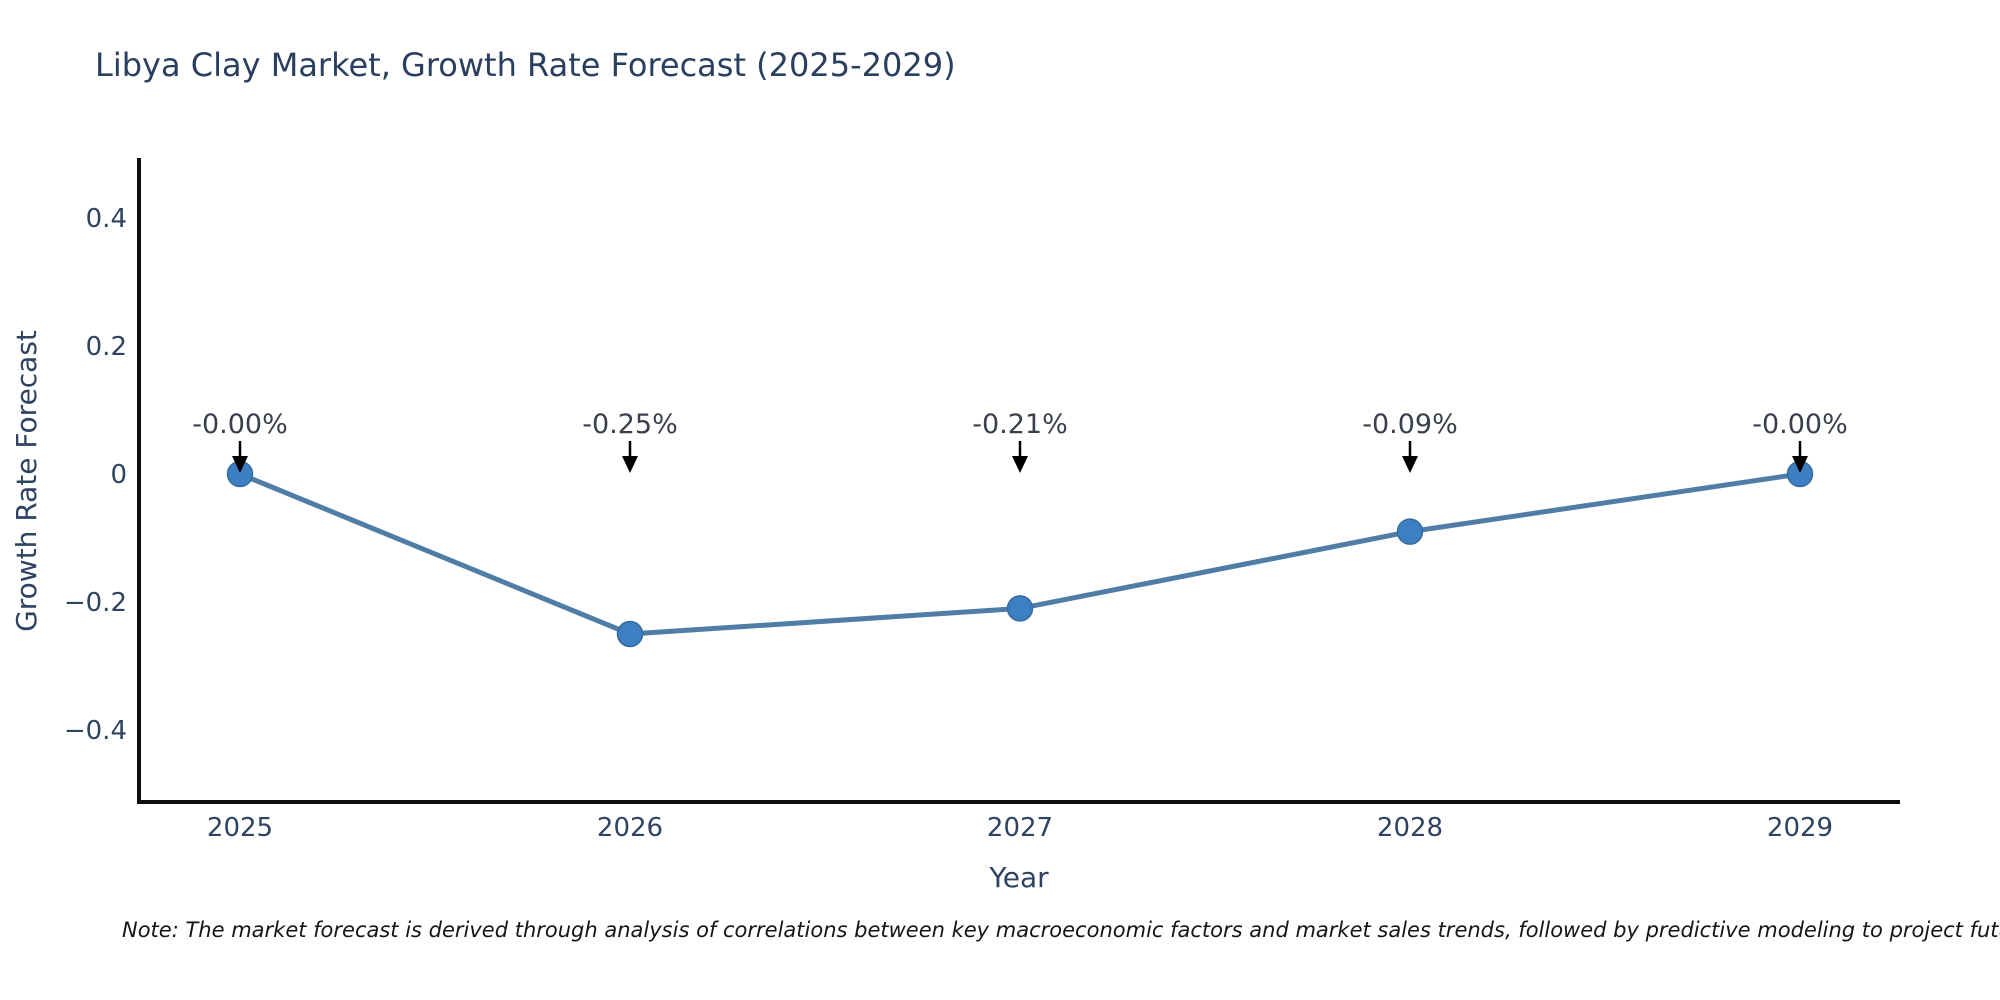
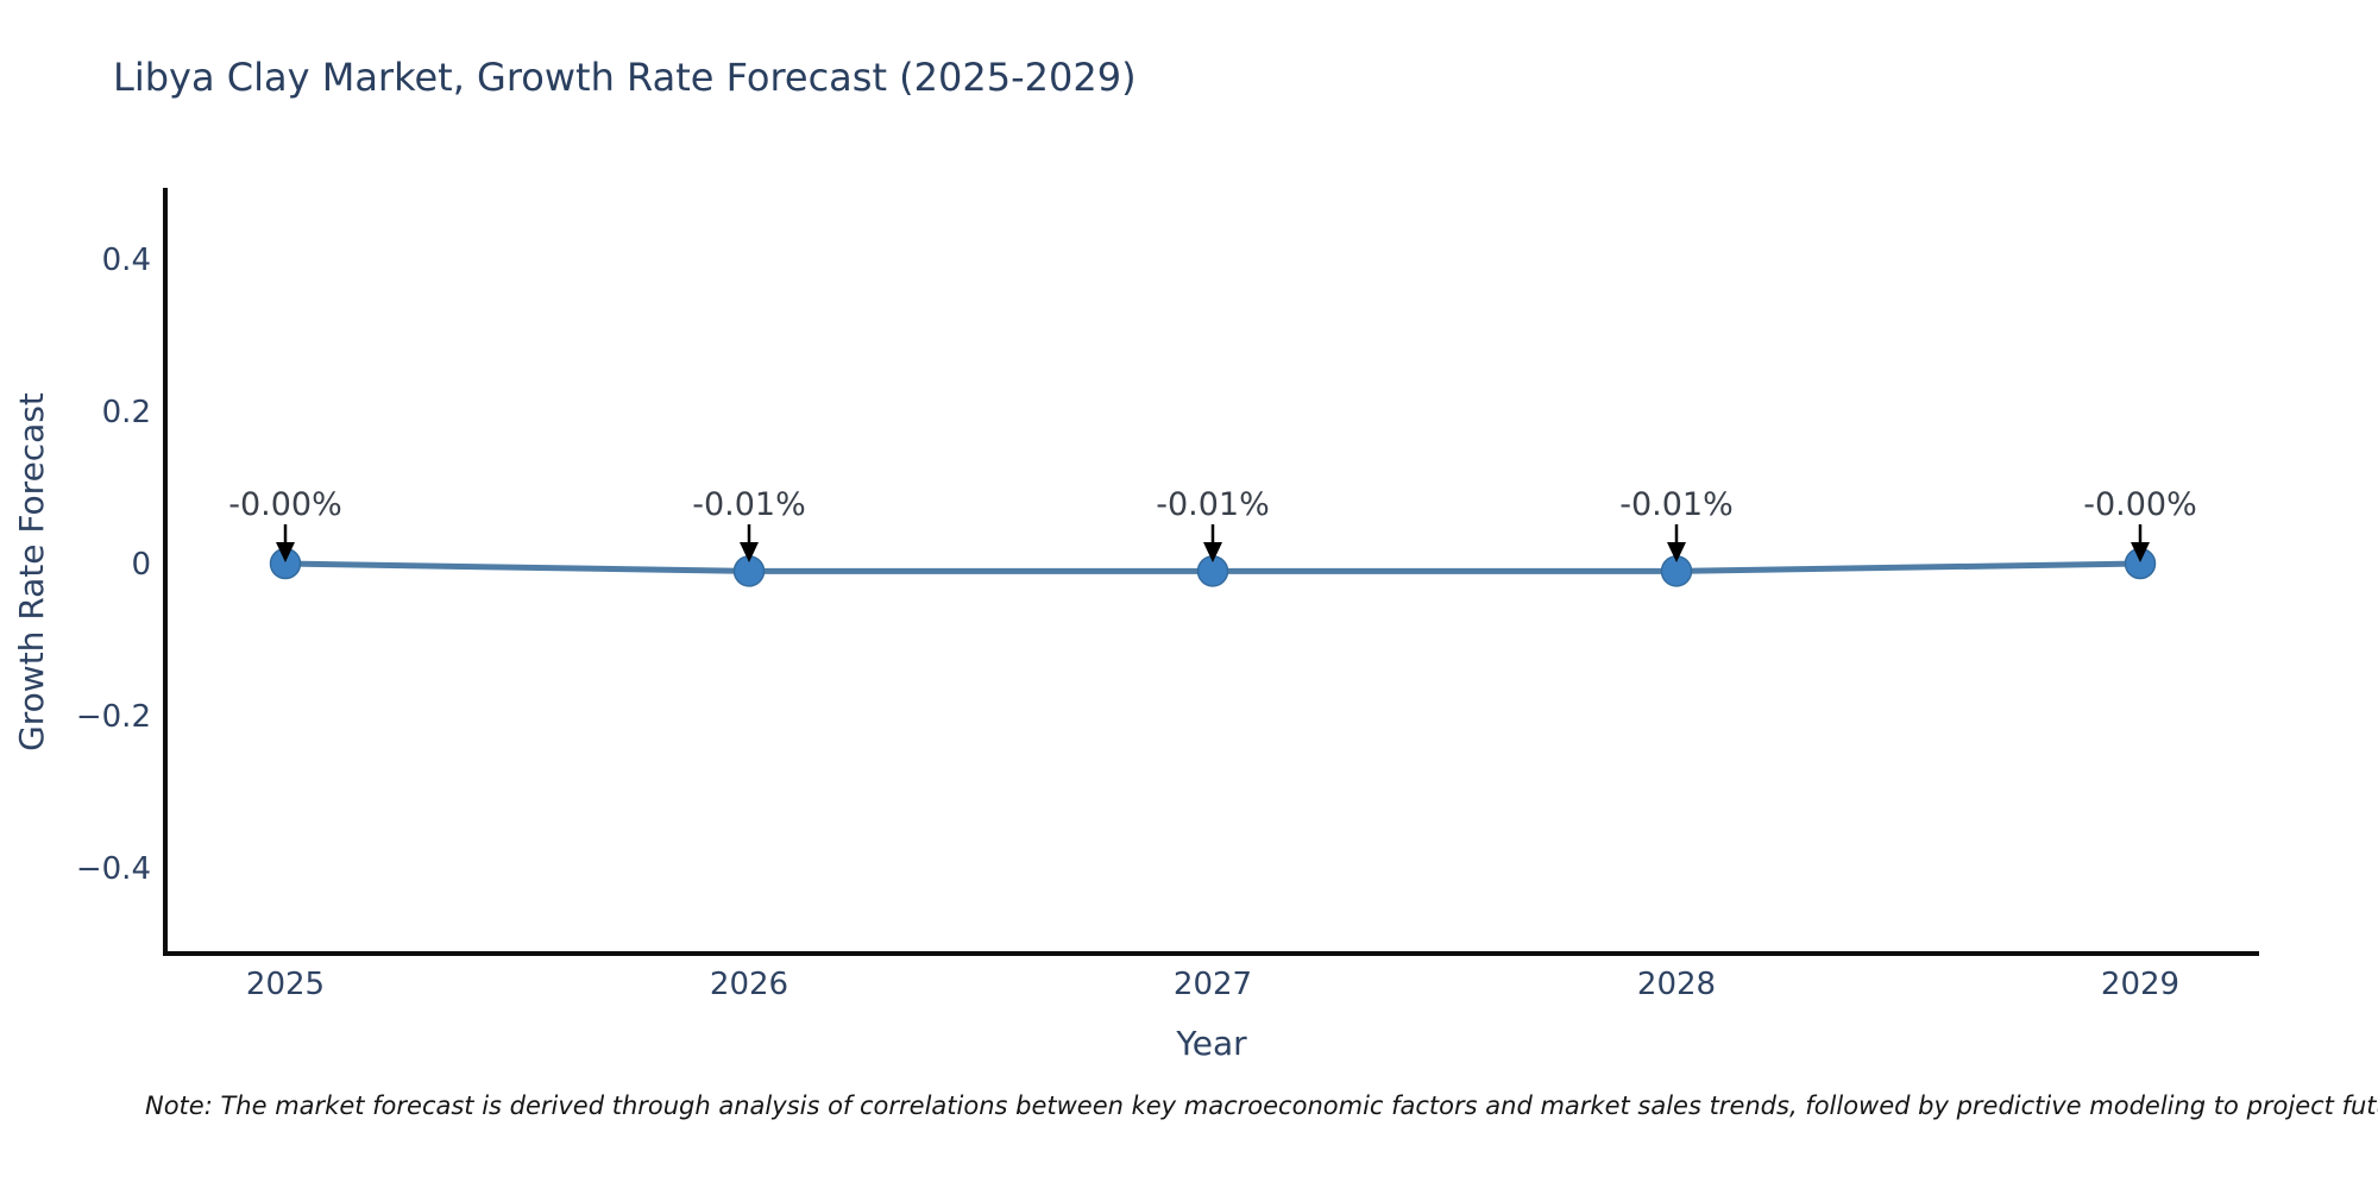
2026: -0.25% -> -0.01%
2027: -0.21% -> -0.01%
2028: -0.09% -> -0.01%
